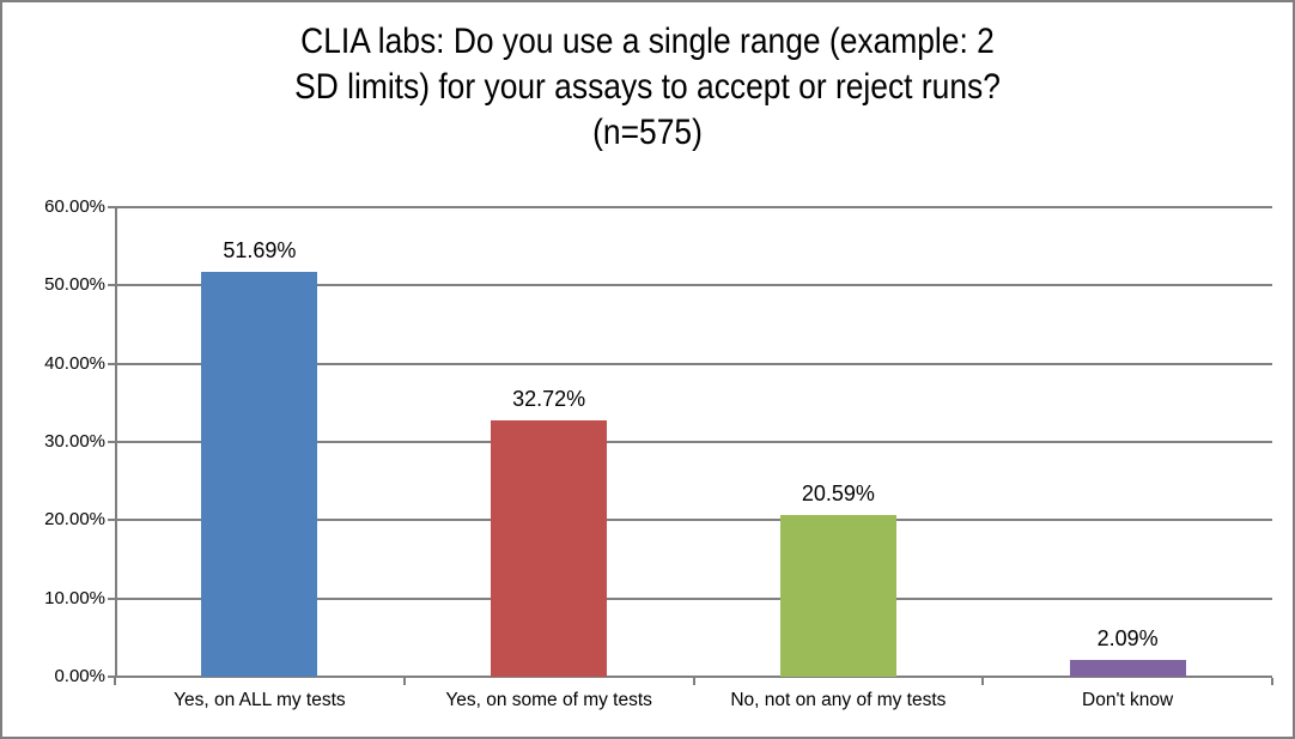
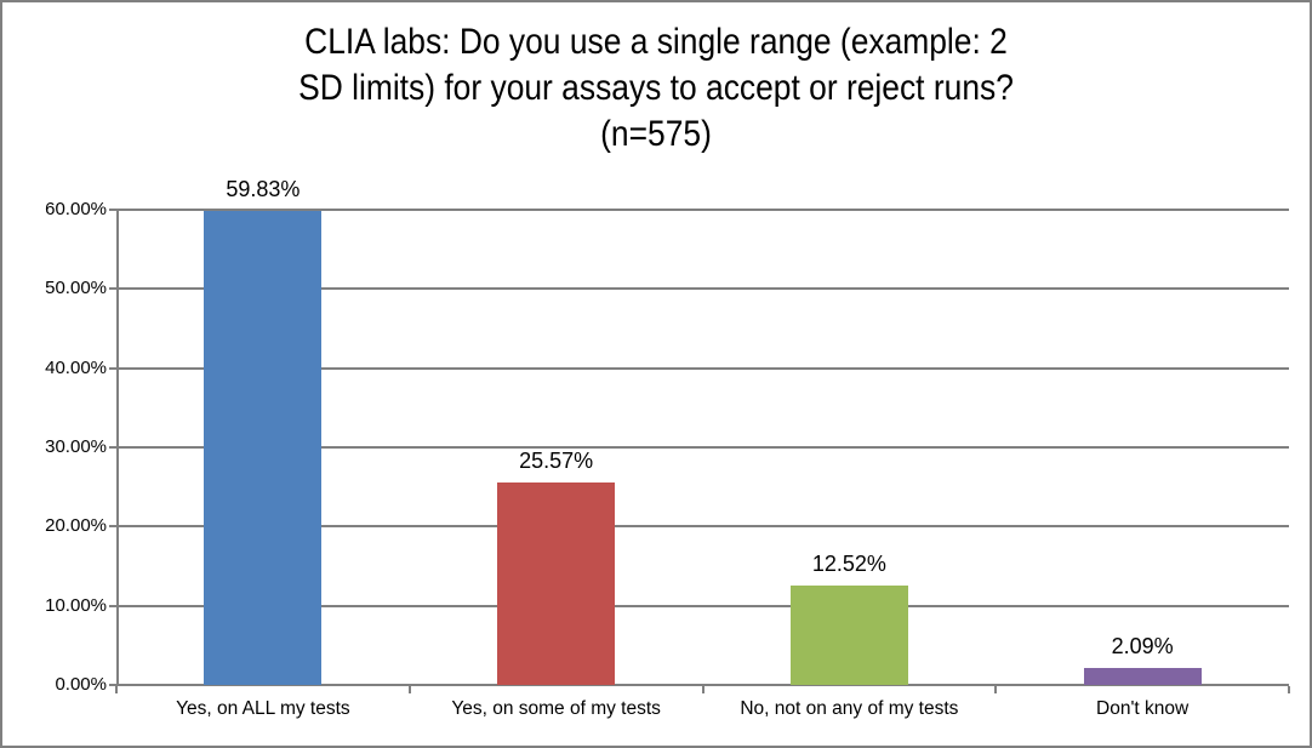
Yes, on ALL my tests: 51.69% -> 59.83%
Yes, on some of my tests: 32.72% -> 25.57%
No, not on any of my tests: 20.59% -> 12.52%
